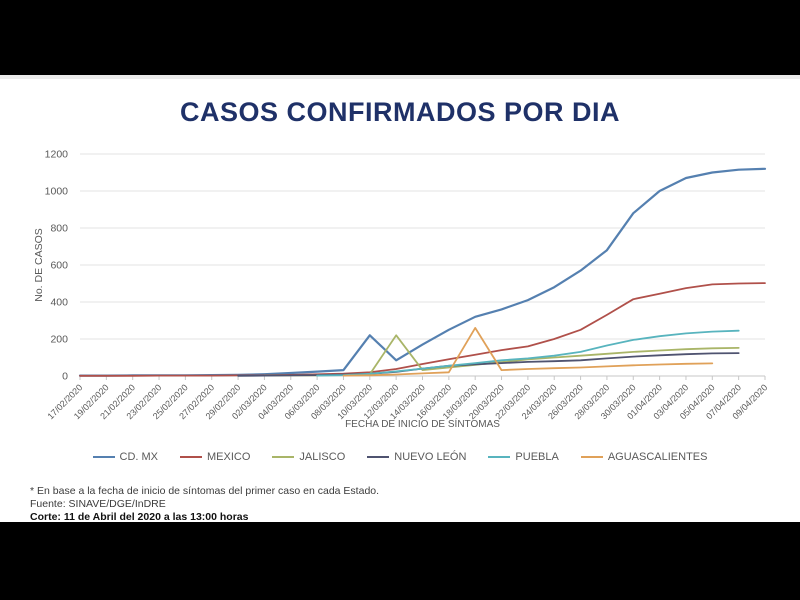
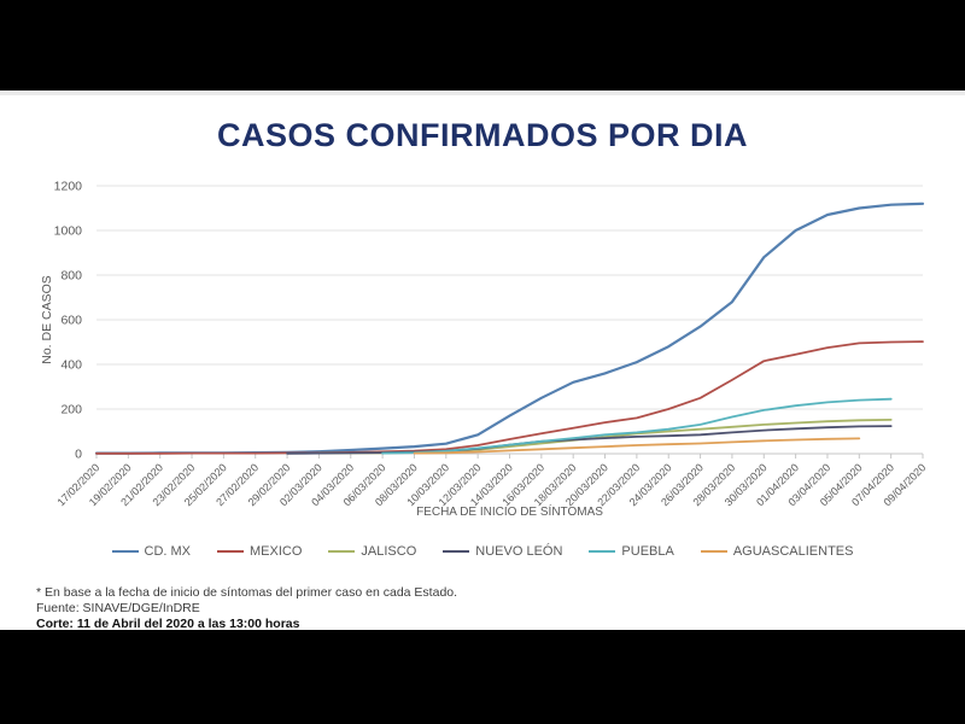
CD. MX/10/03/2020: 220 -> 40
JALISCO/12/03/2020: 220 -> 20
AGUASCALIENTES/18/03/2020: 260 -> 30
